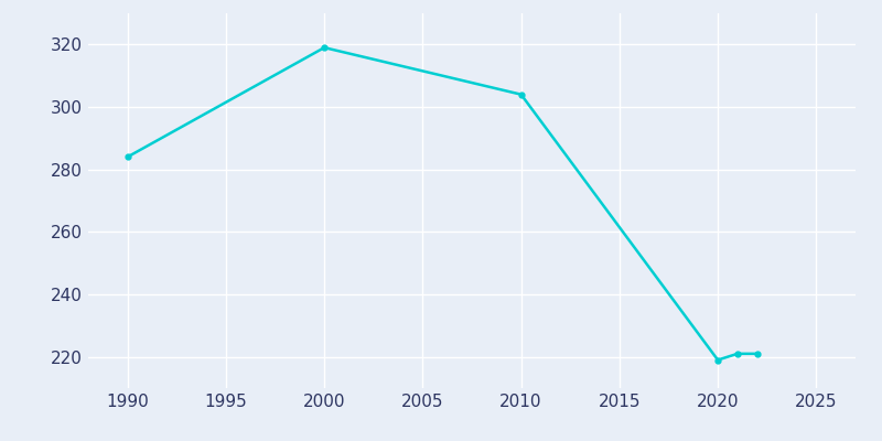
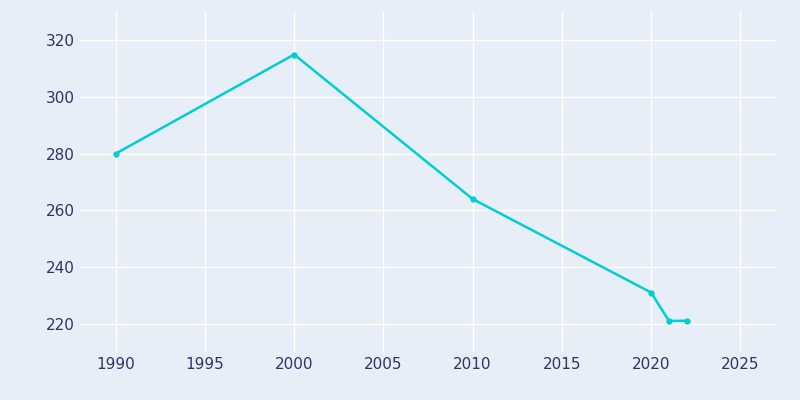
1990: 284 -> 280
2000: 319 -> 315
2010: 304 -> 264
2020: 219 -> 231
